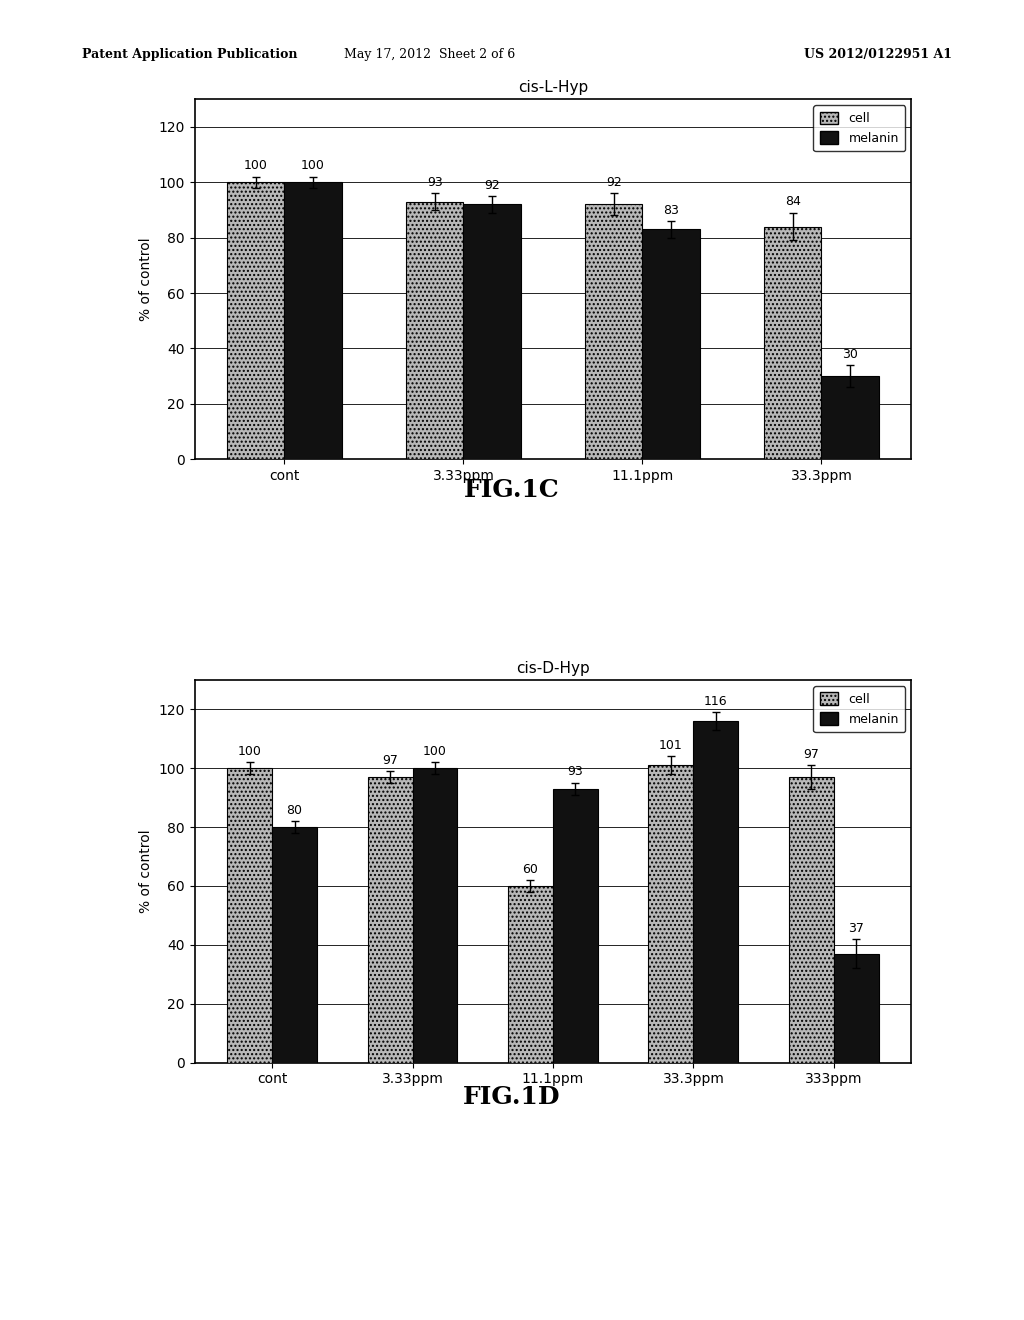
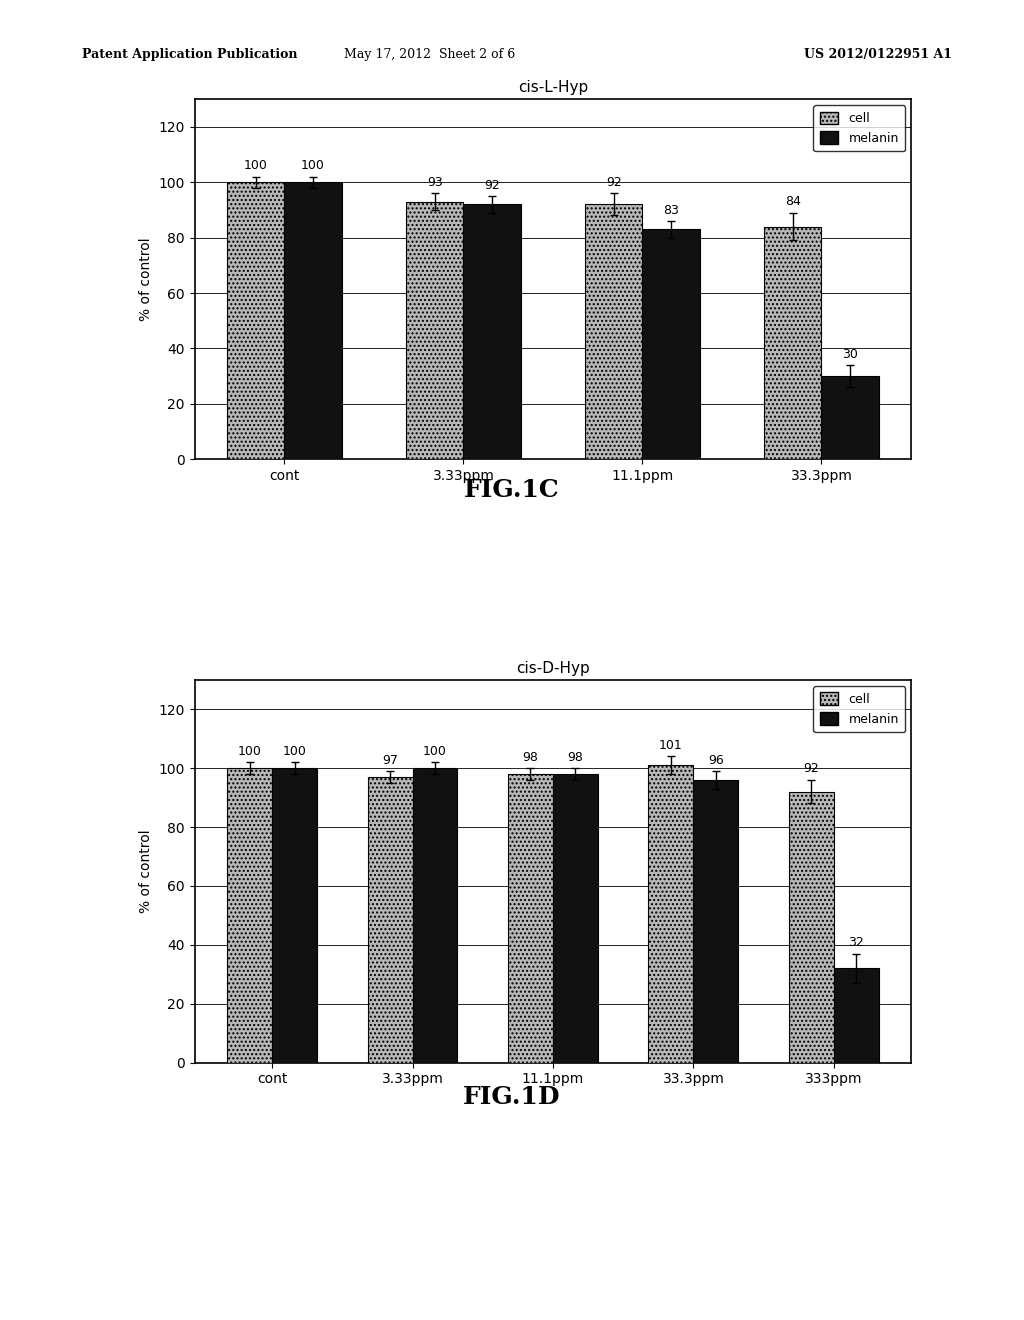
cis-D-Hyp/melanin/cont: 80 -> 100
cis-D-Hyp/cell/11.1ppm: 60 -> 98
cis-D-Hyp/melanin/11.1ppm: 93 -> 98
cis-D-Hyp/melanin/33.3ppm: 116 -> 96
cis-D-Hyp/cell/333ppm: 97 -> 92
cis-D-Hyp/melanin/333ppm: 37 -> 32
